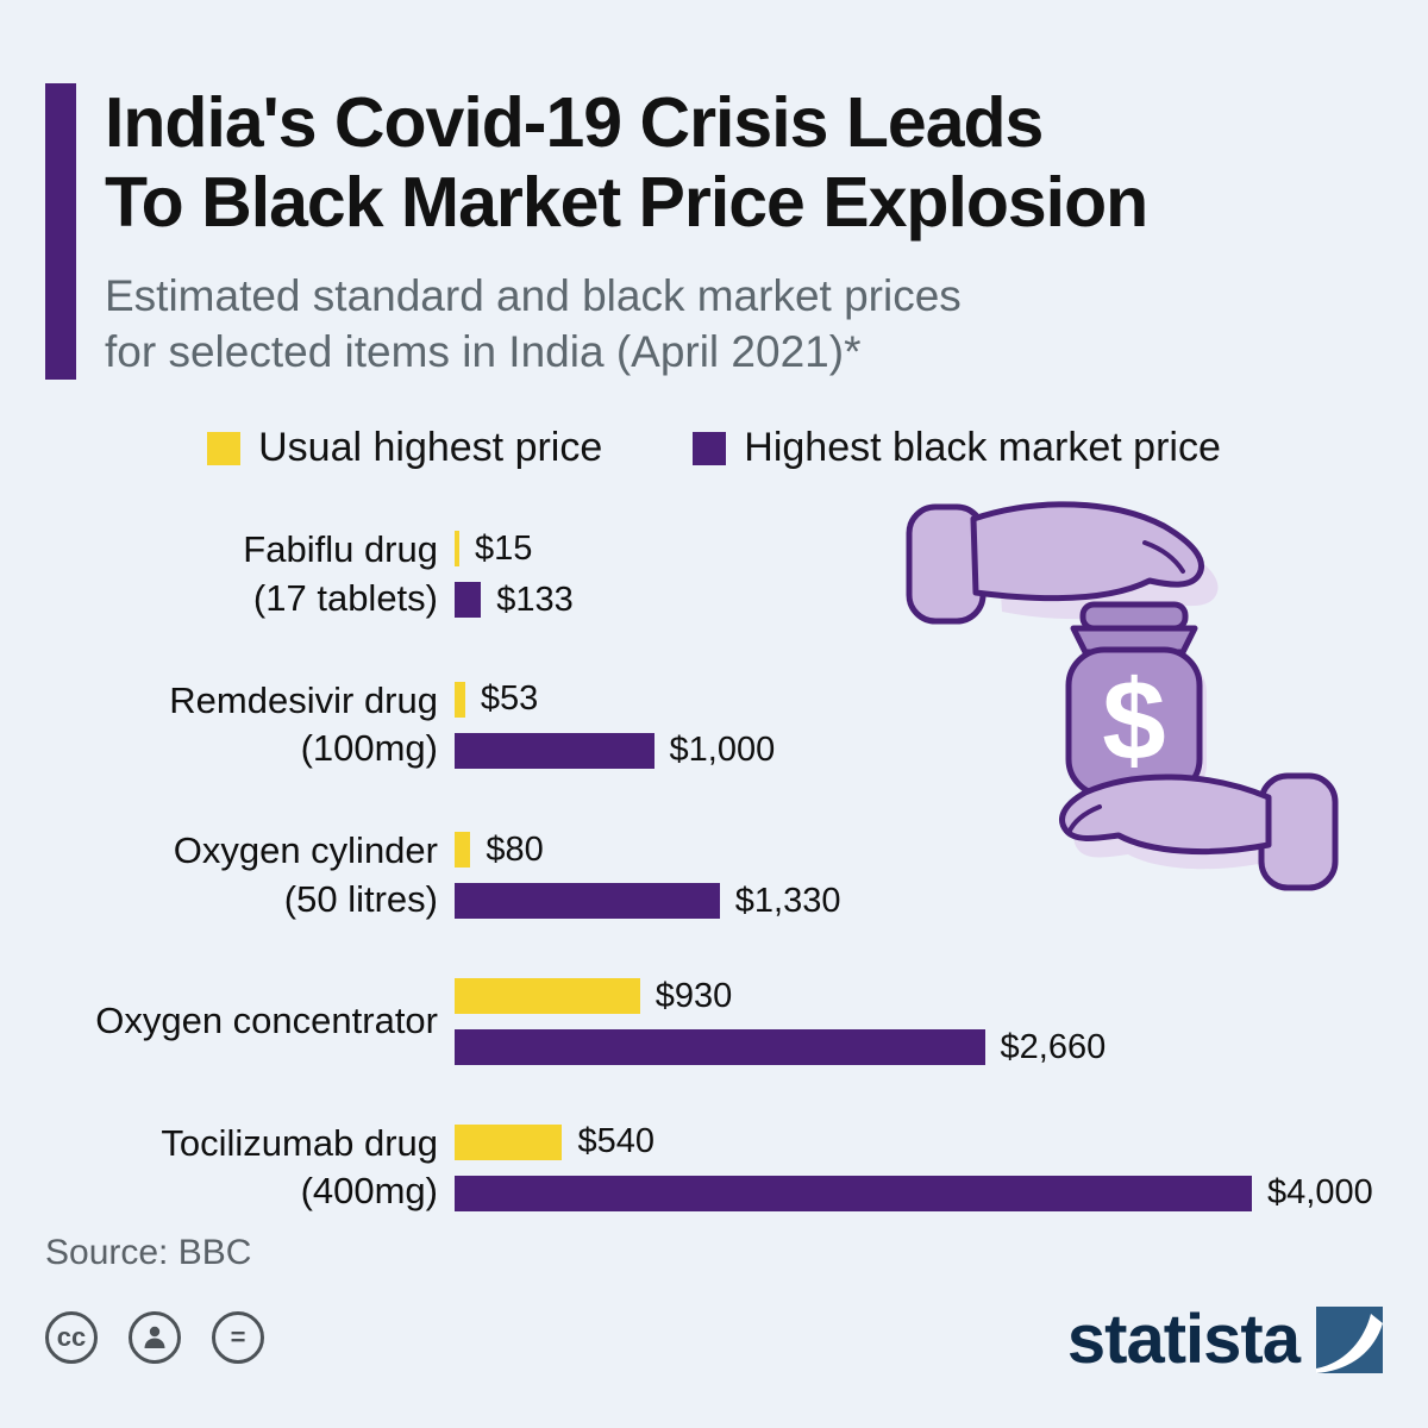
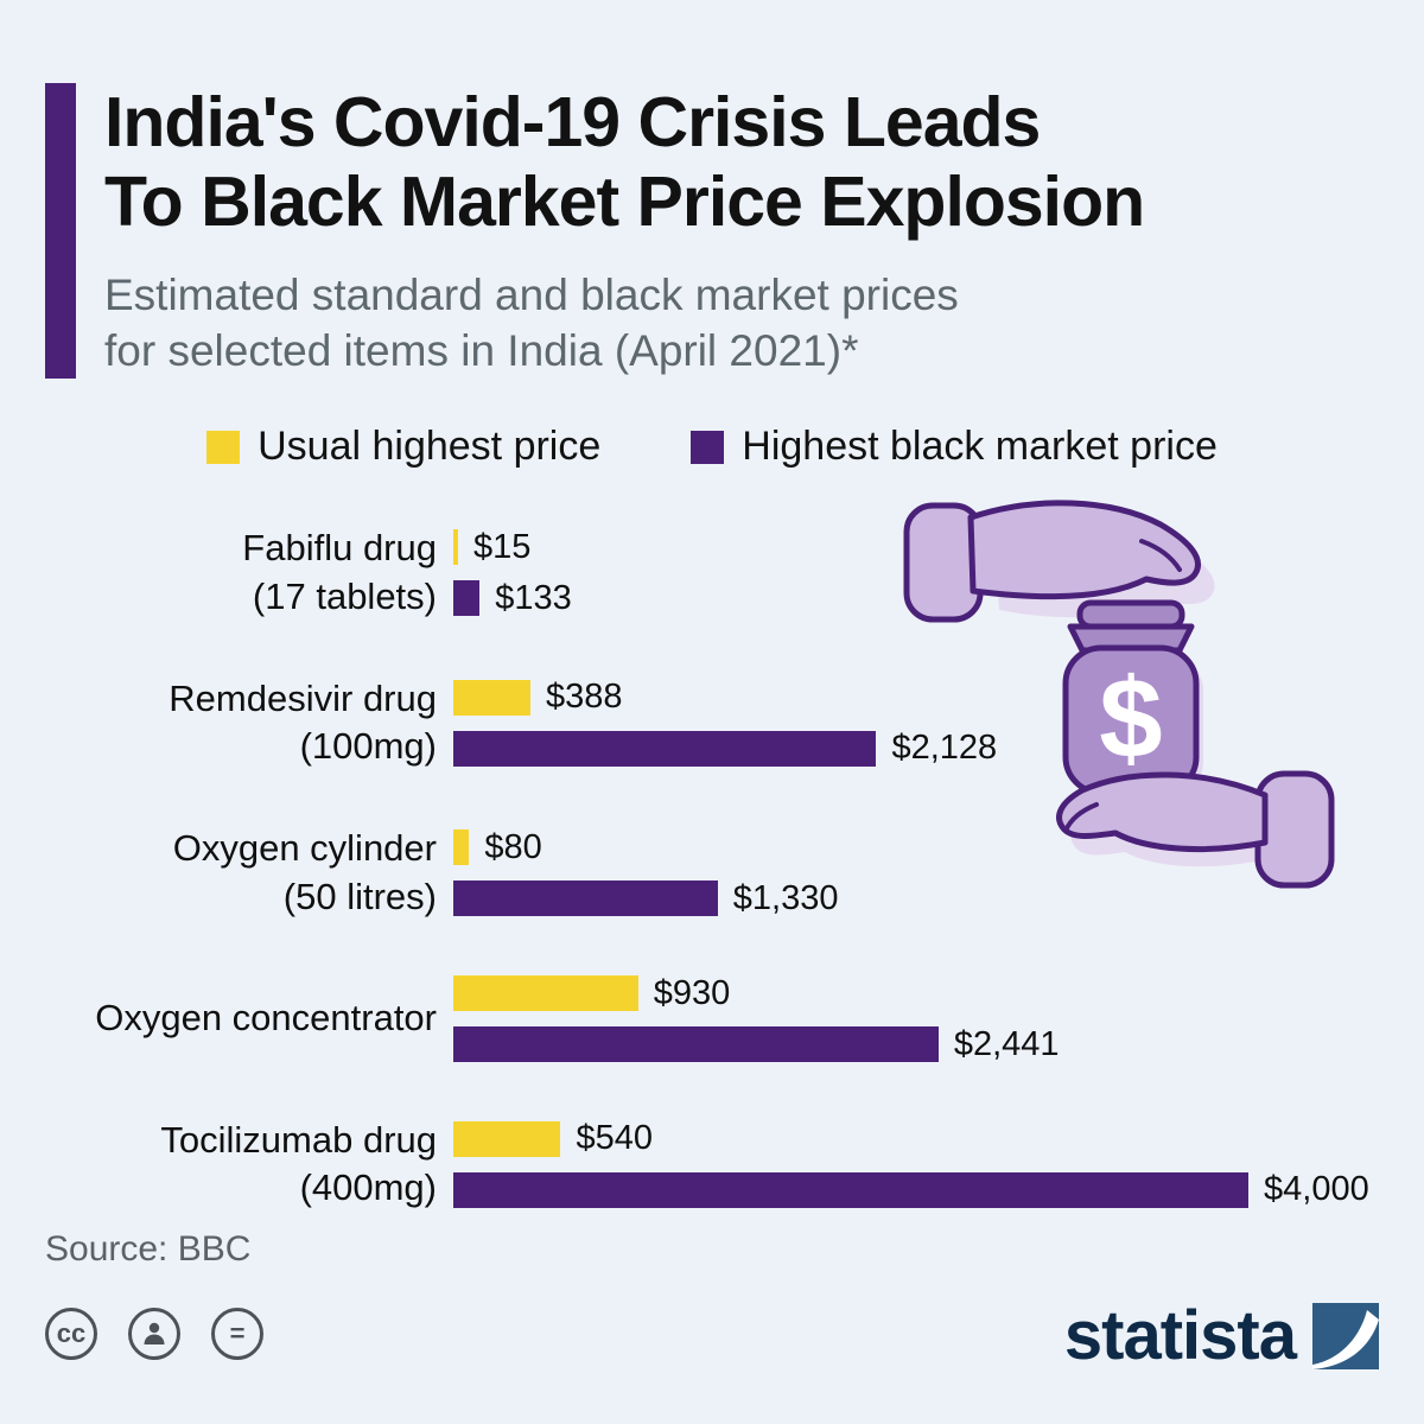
Usual highest price/Remdesivir drug (100mg): $53 -> $388
Highest black market price/Remdesivir drug (100mg): $1,000 -> $2,128
Highest black market price/Oxygen concentrator: $2,660 -> $2,441
